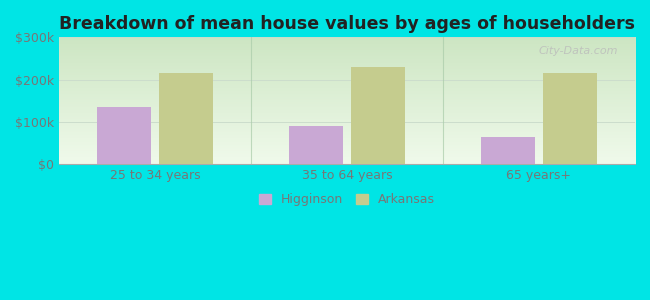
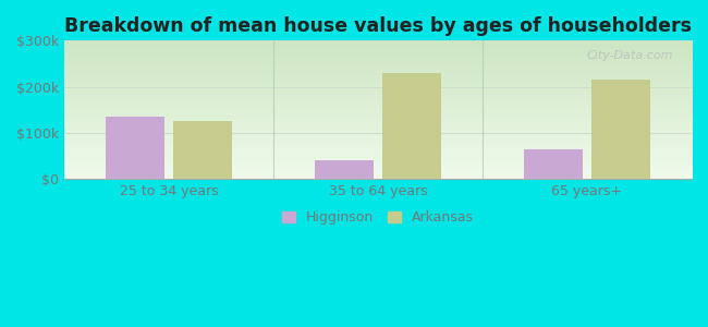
Arkansas/25 to 34 years: $215k -> $125k
Higginson/35 to 64 years: $90k -> $40k
